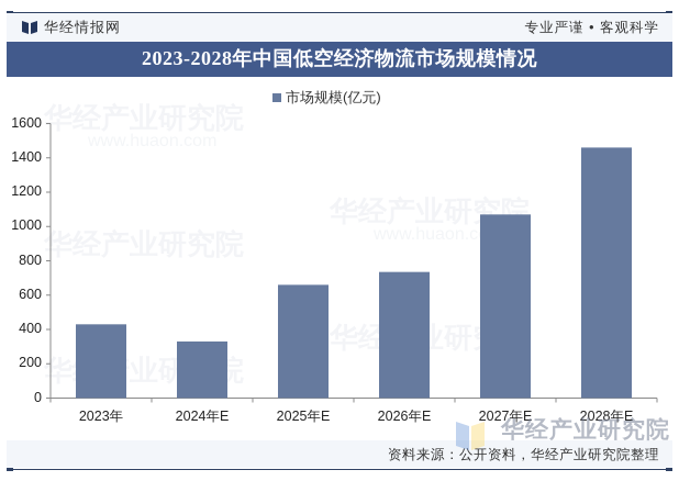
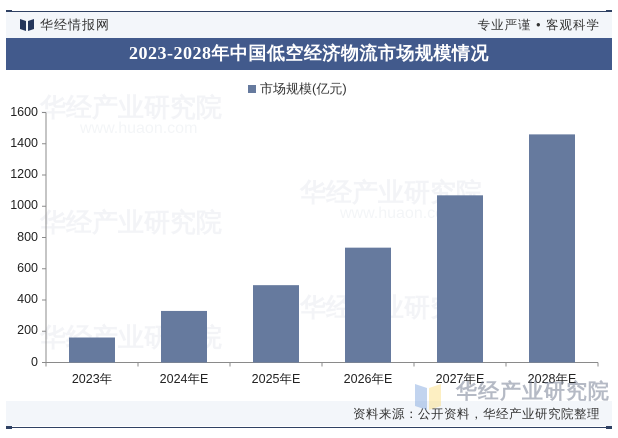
2023年: 430 -> 160
2025年E: 660 -> 500
